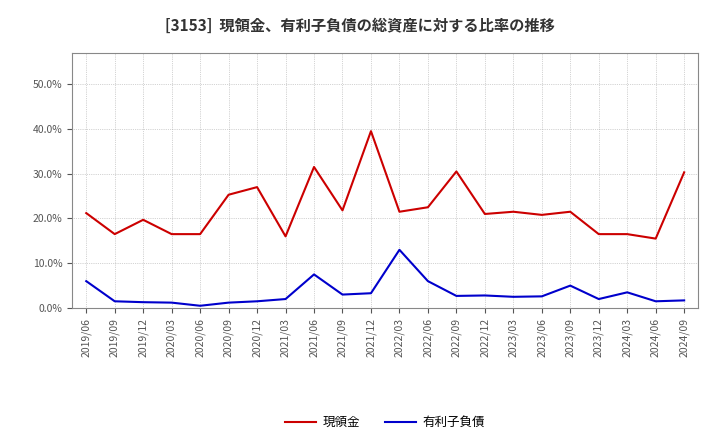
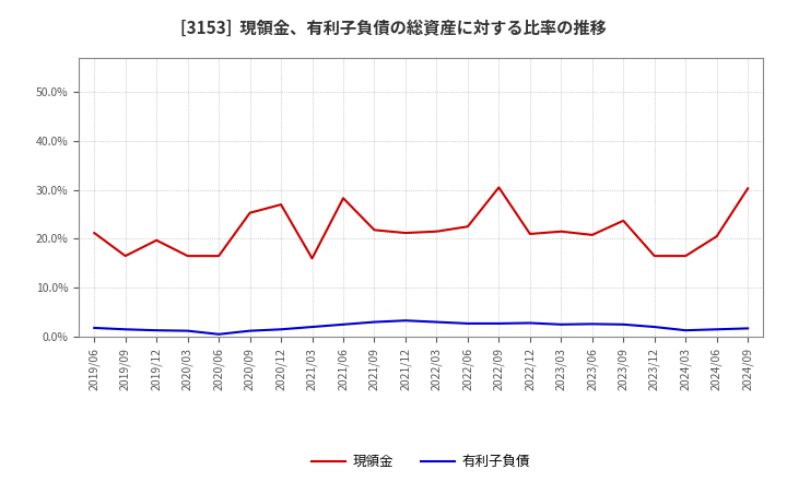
有利子負債/2019/06: 6.0% -> 1.8%
現領金/2021/06: 31.5% -> 28.3%
有利子負債/2021/06: 7.5% -> 2.5%
現領金/2021/12: 39.5% -> 21.2%
有利子負債/2022/03: 13.0% -> 3.0%
有利子負債/2022/06: 6.0% -> 2.7%
現領金/2023/09: 21.5% -> 23.7%
有利子負債/2023/09: 5.0% -> 2.5%
有利子負債/2024/03: 3.5% -> 1.3%
現領金/2024/06: 15.5% -> 20.5%
